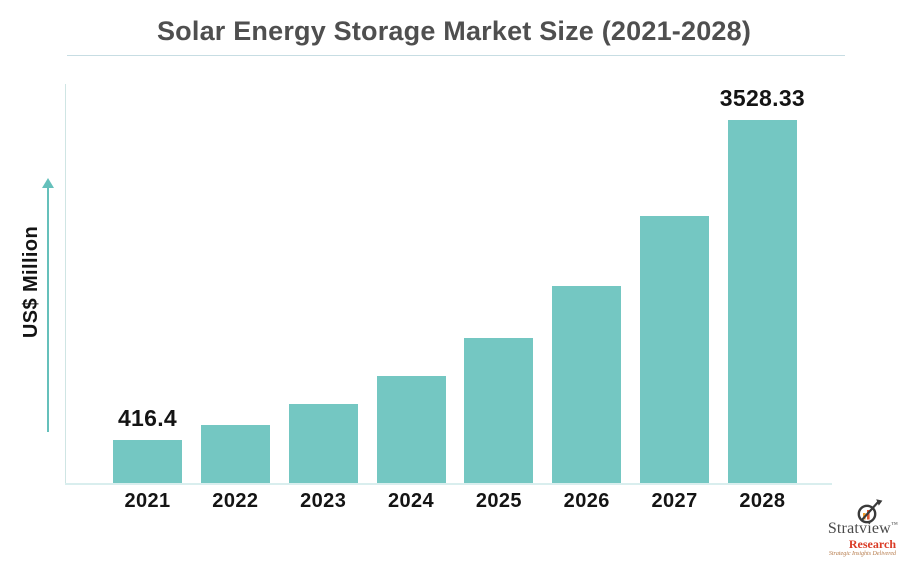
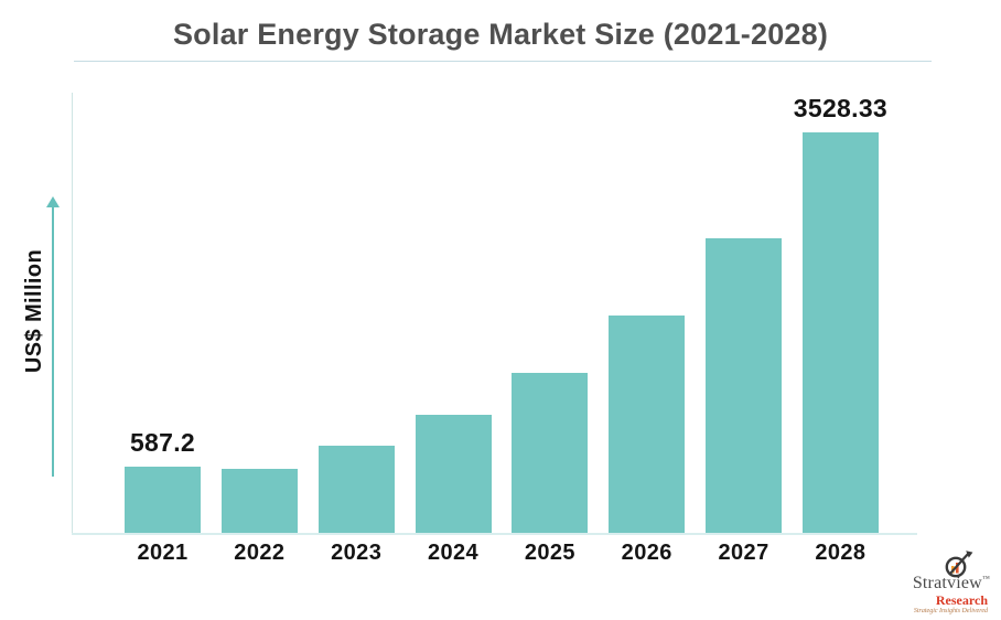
2021: 416.4 -> 587.2
